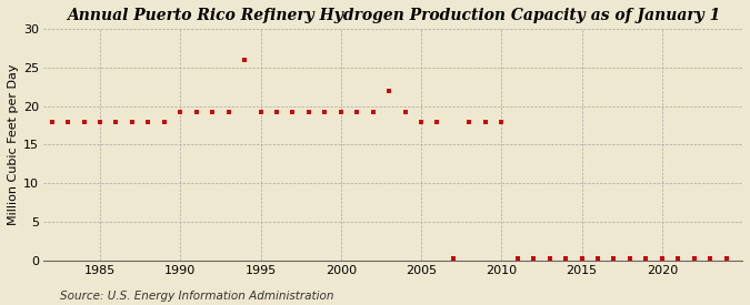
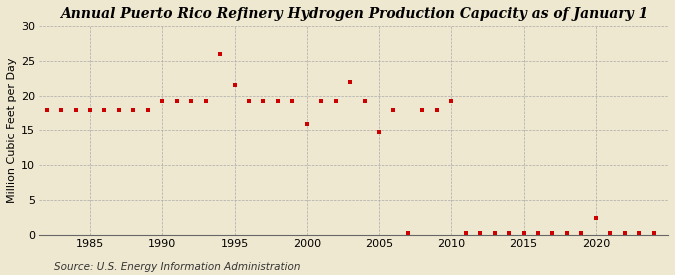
1995: 19.3 -> 21.6
2000: 19.3 -> 16.0
2005: 18.0 -> 14.8
2010: 18.0 -> 19.2
2020: 0.2 -> 2.4
